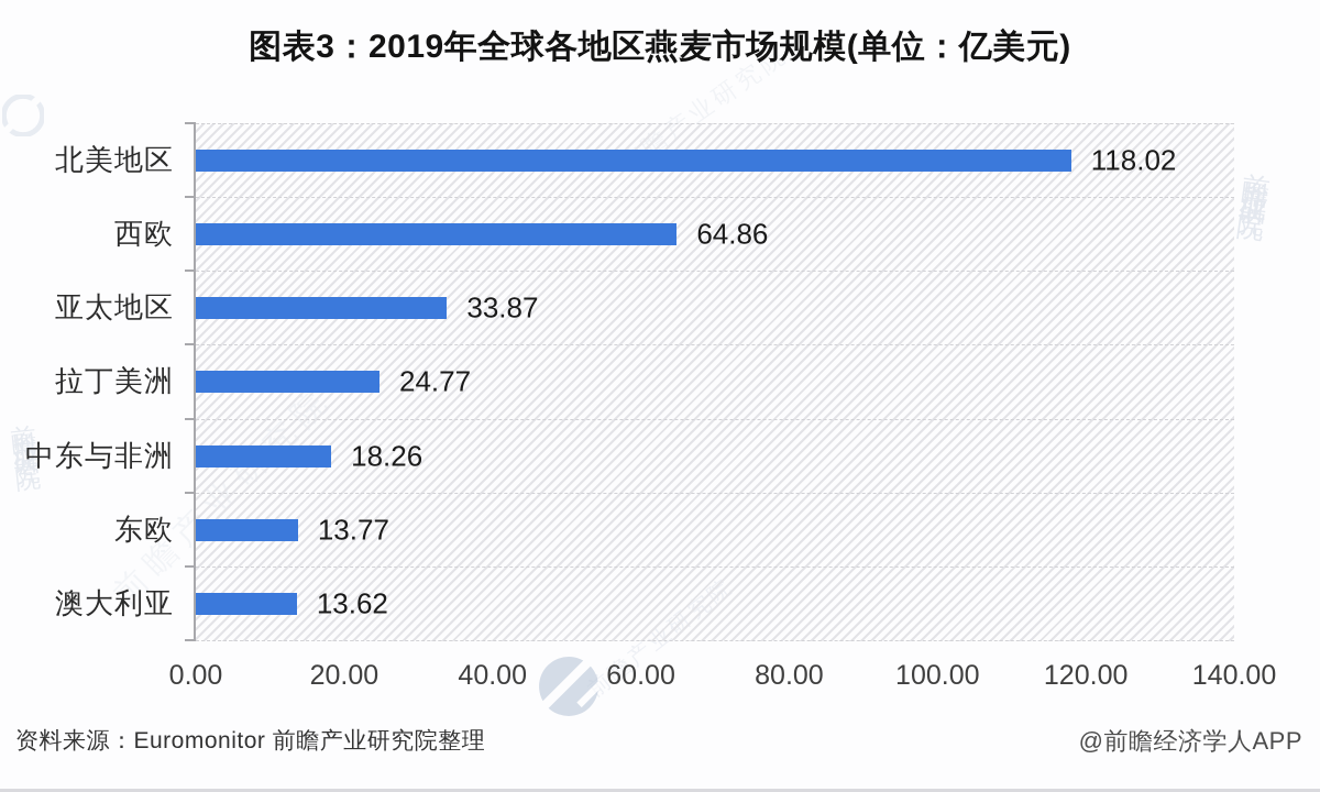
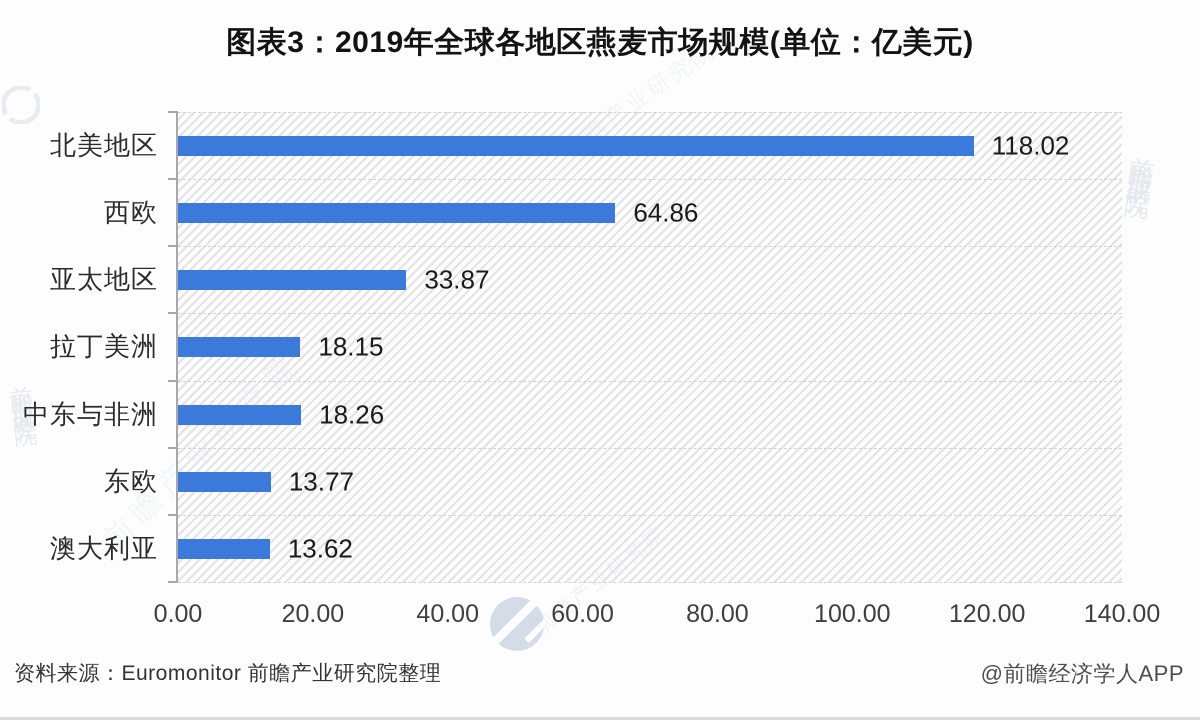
拉丁美洲: 24.77 -> 18.15
